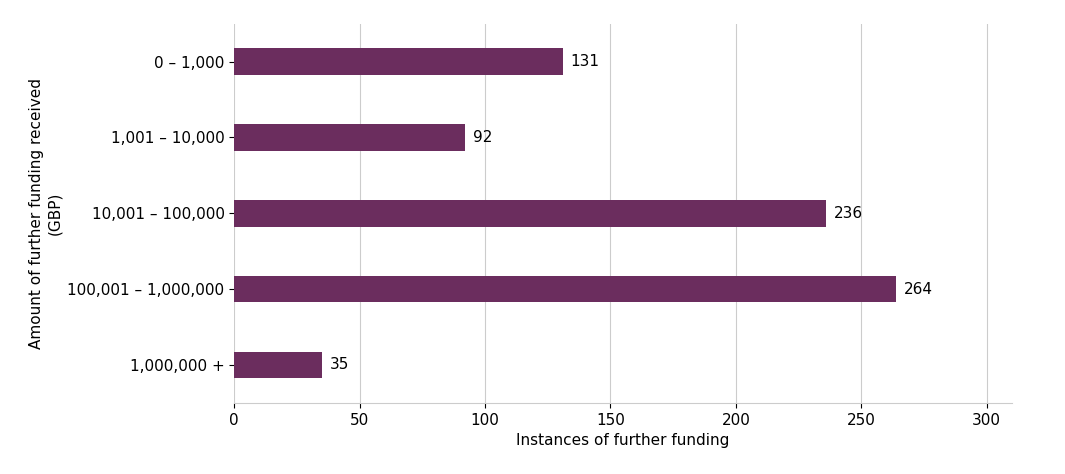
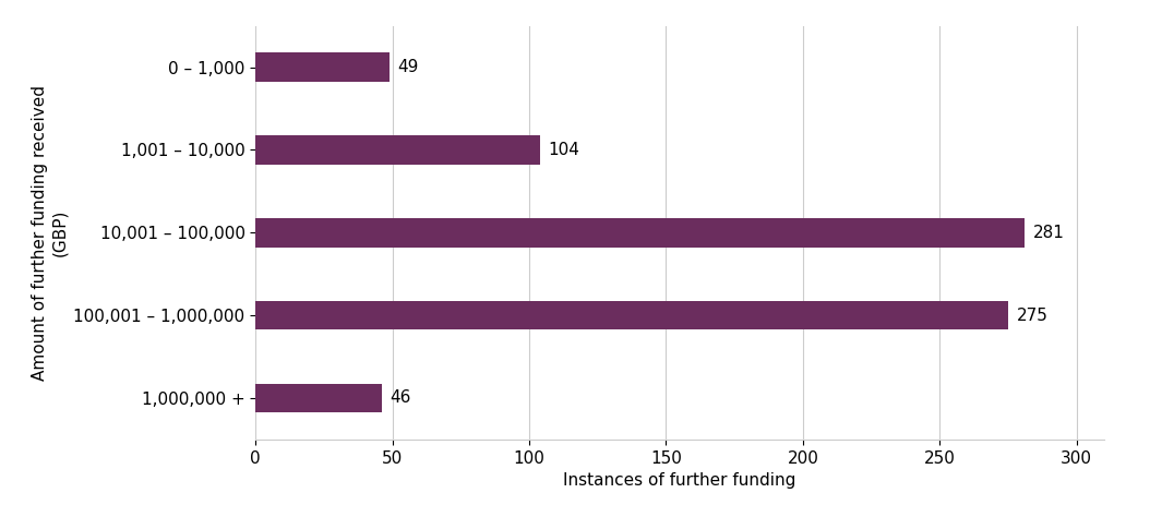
0 – 1,000: 131 -> 49
1,001 – 10,000: 92 -> 104
10,001 – 100,000: 236 -> 281
100,001 – 1,000,000: 264 -> 275
1,000,000 +: 35 -> 46
